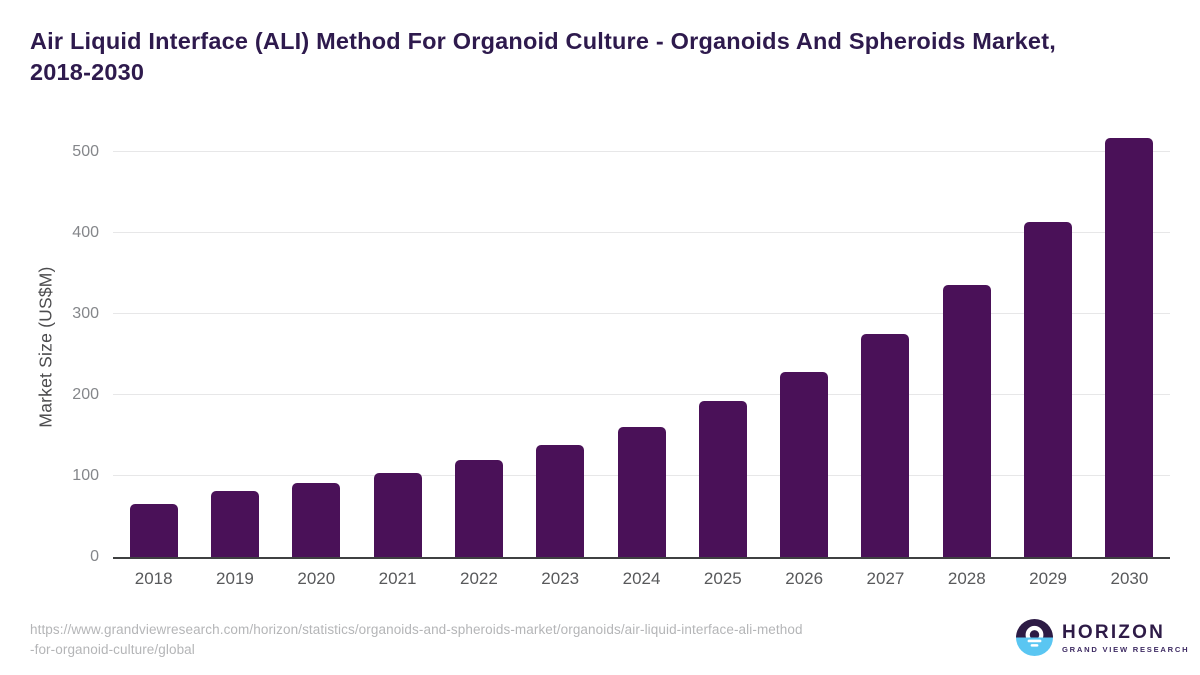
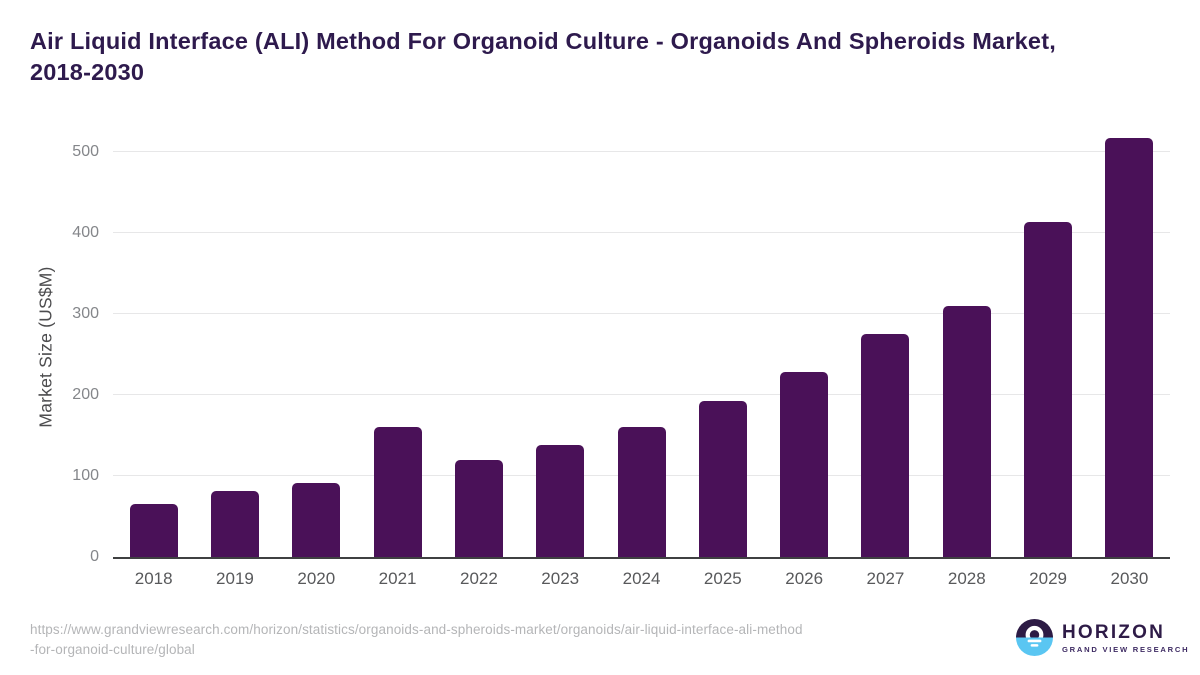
2021: 100 -> 160
2028: 340 -> 310
